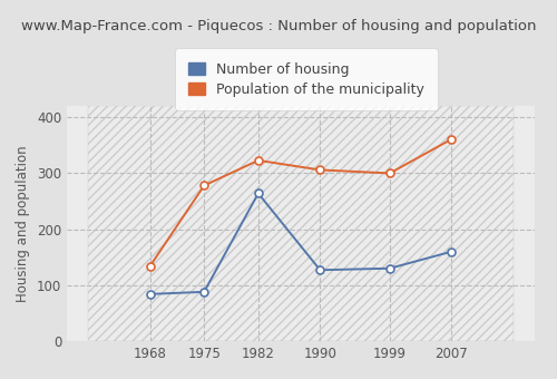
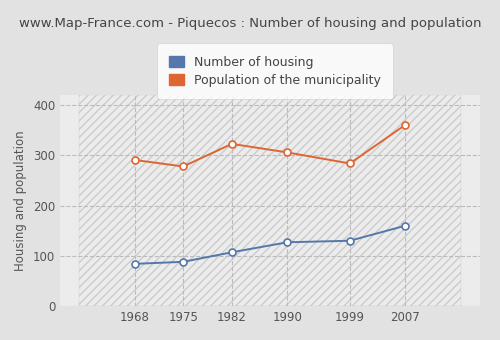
Population of the municipality/1968: 134 -> 291
Number of housing/1982: 264 -> 107
Population of the municipality/1999: 300 -> 284
